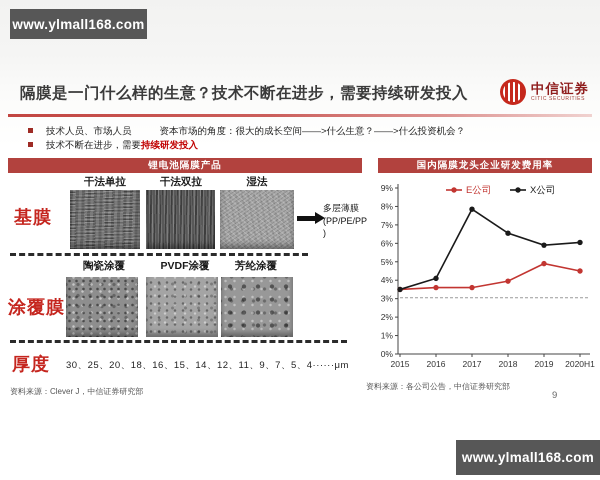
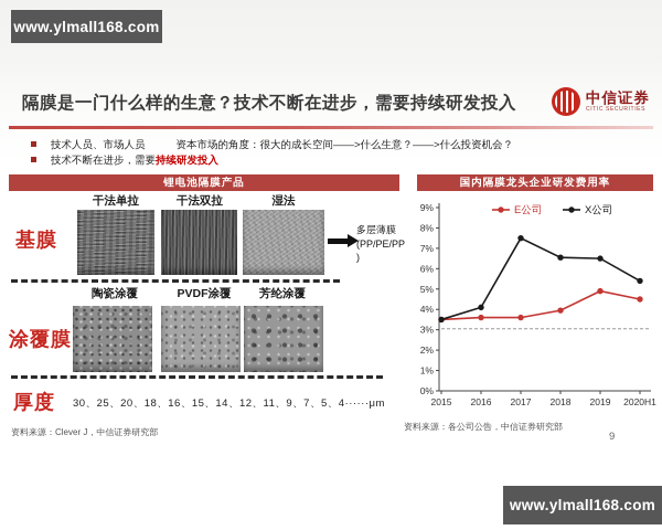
X公司/2017: 7.8% -> 7.5%
X公司/2019: 5.9% -> 6.5%
X公司/2020H1: 6.0% -> 5.4%
